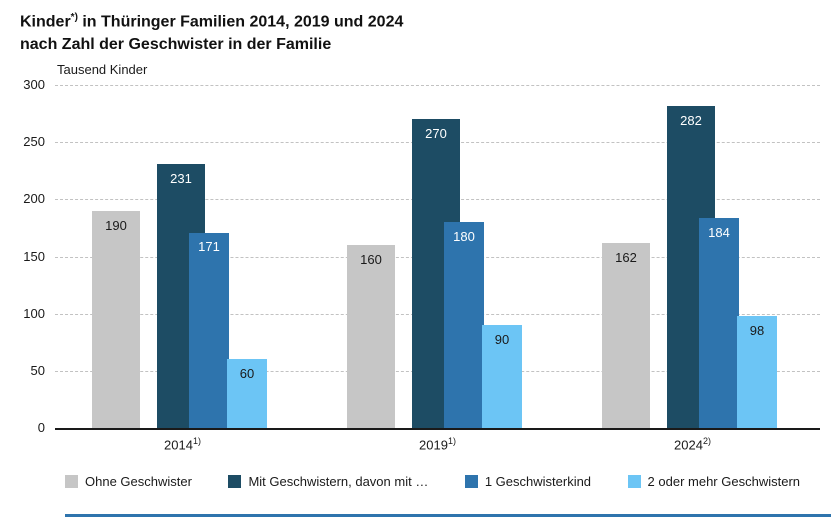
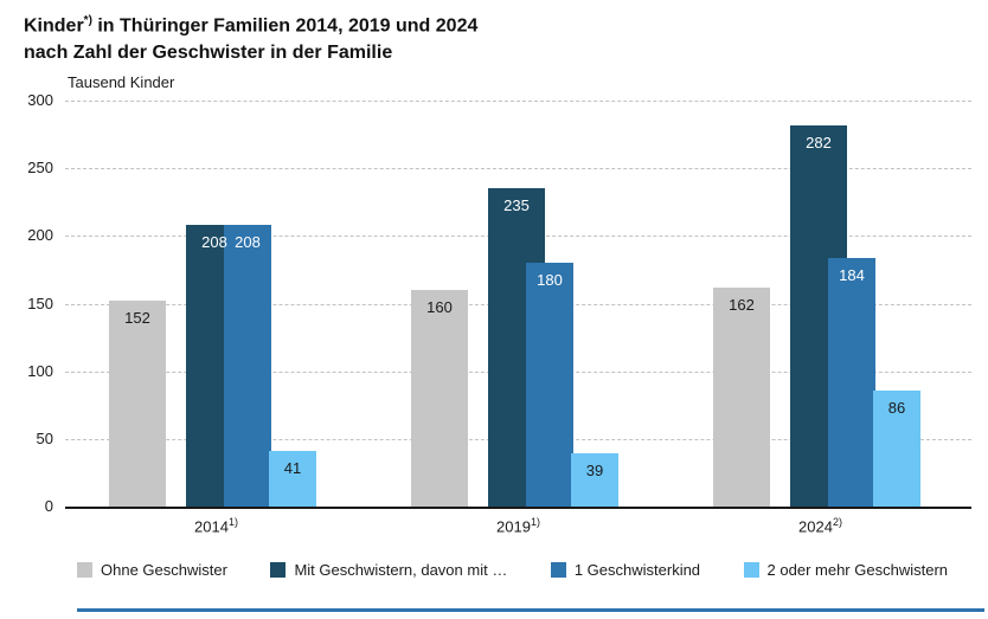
Ohne Geschwister/2014: 190 -> 152
Mit Geschwistern, davon mit …/2014: 231 -> 208
1 Geschwisterkind/2014: 171 -> 208
2 oder mehr Geschwistern/2014: 60 -> 41
Mit Geschwistern, davon mit …/2019: 270 -> 235
2 oder mehr Geschwistern/2019: 90 -> 39
2 oder mehr Geschwistern/2024: 98 -> 86
